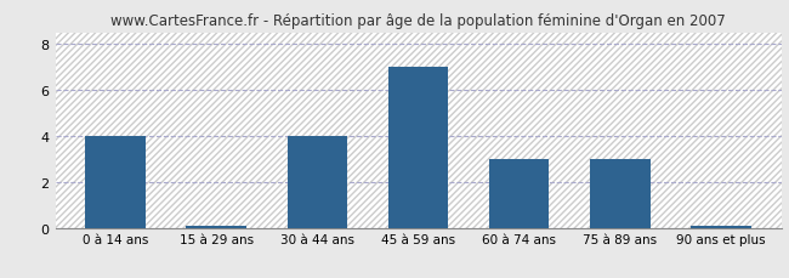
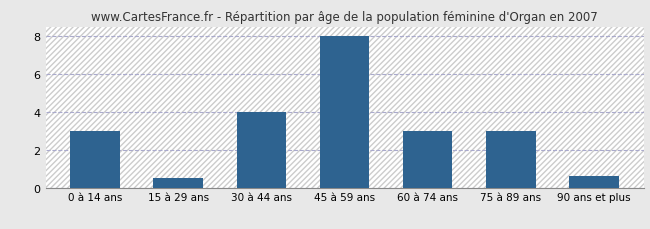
0 à 14 ans: 4.0 -> 3.0
15 à 29 ans: 0.1 -> 0.5
45 à 59 ans: 7.0 -> 8.0
90 ans et plus: 0.1 -> 0.6
